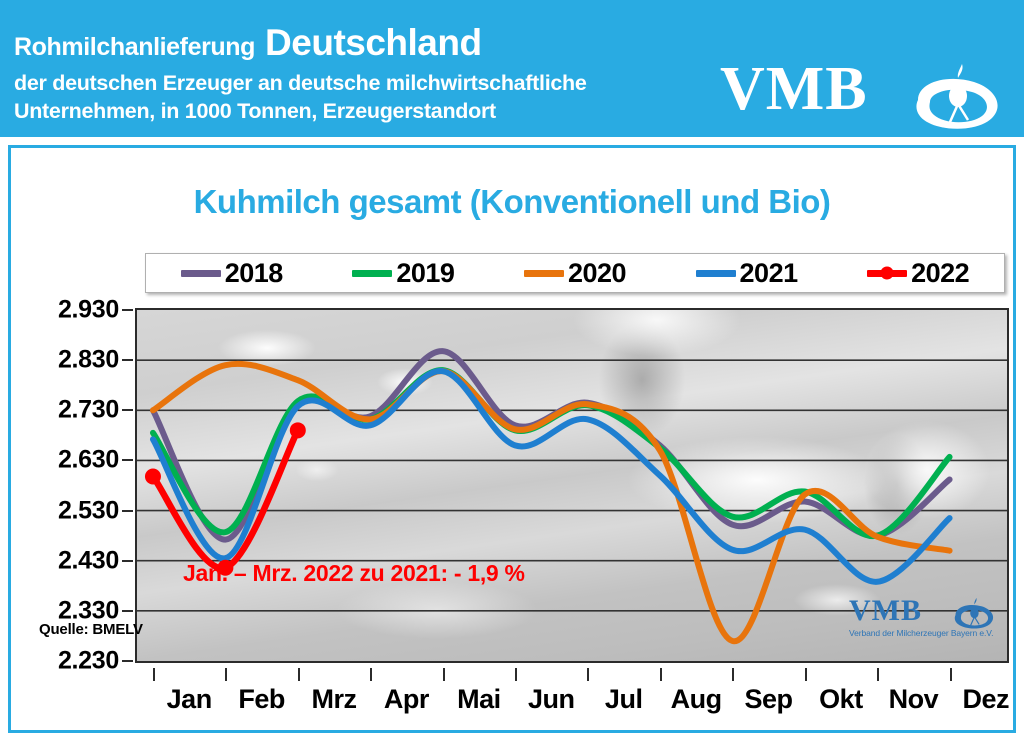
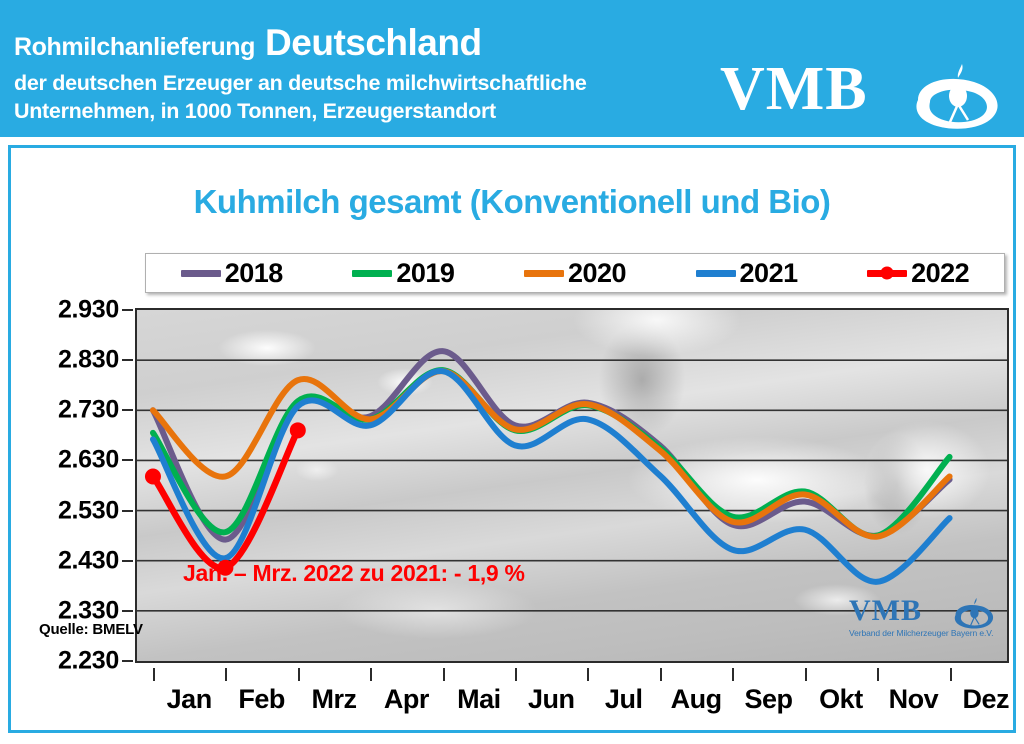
2020/Feb: 2820 -> 2600
2020/Sep: 2270 -> 2510
2020/Dez: 2450 -> 2600
